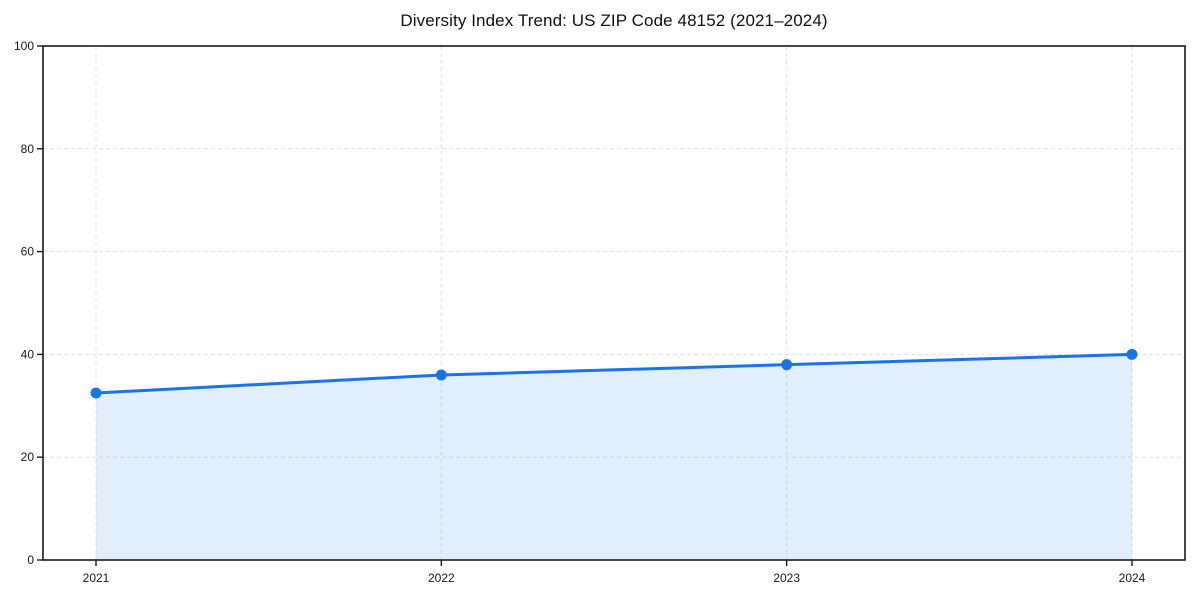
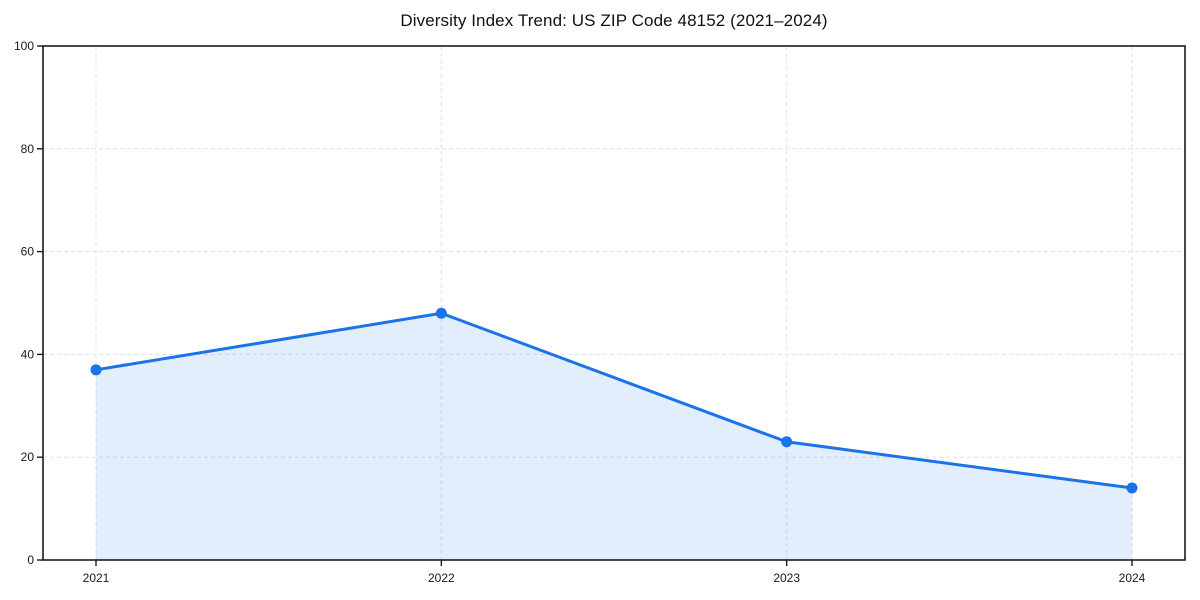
2021: 32 -> 37
2022: 36 -> 48
2023: 38 -> 23
2024: 40 -> 14
